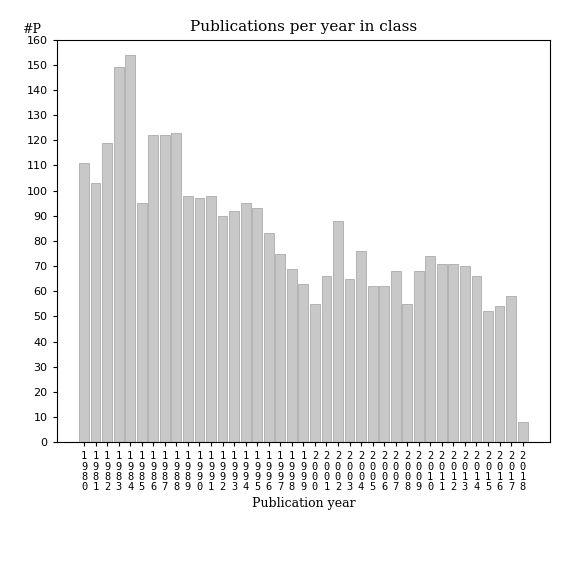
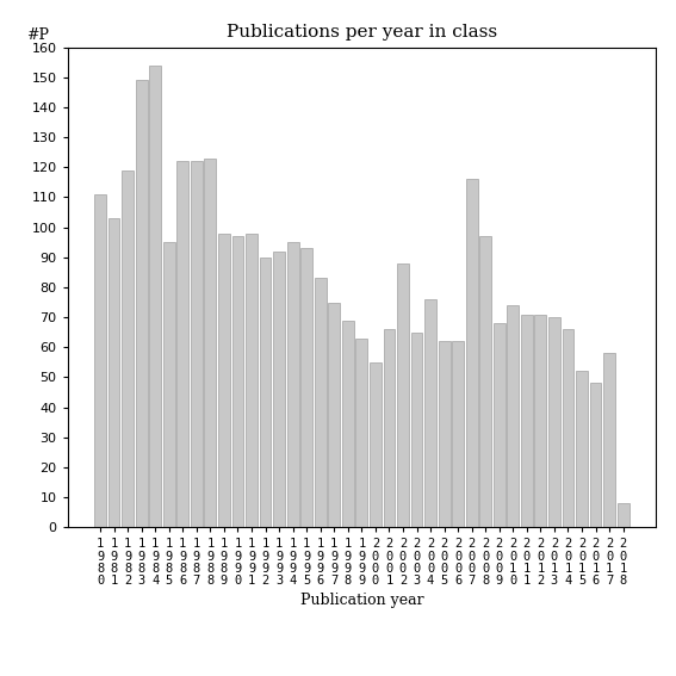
2 0 0 7: 68 -> 116
2 0 0 8: 55 -> 97
2 0 1 6: 54 -> 48
